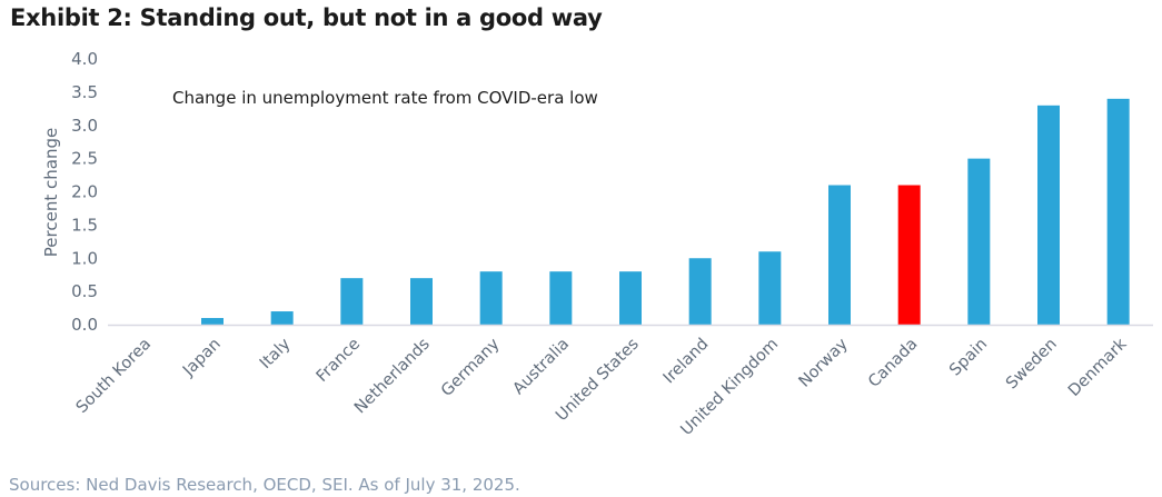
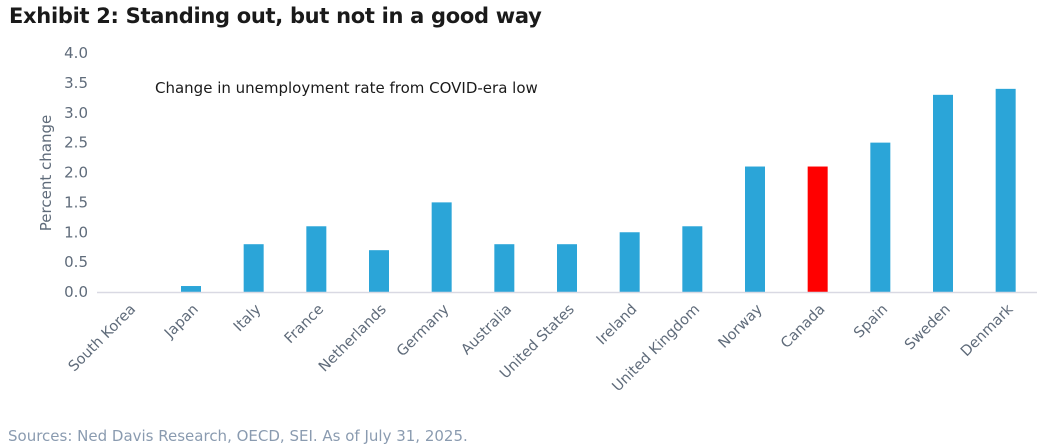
Italy: 0.2 -> 0.8
France: 0.7 -> 1.1
Germany: 0.8 -> 1.5
